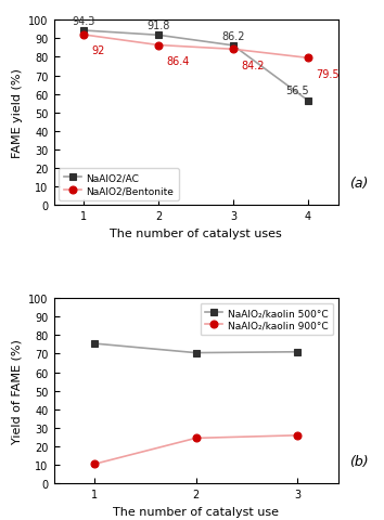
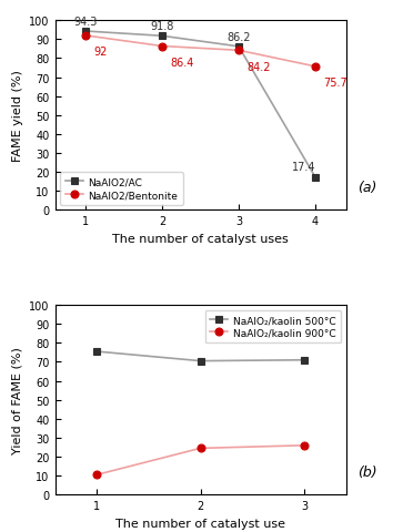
NaAlO2/AC/4: 56.5 -> 17.4
NaAlO2/Bentonite/4: 79.5 -> 75.7
